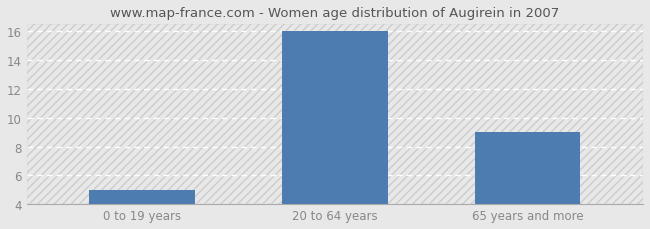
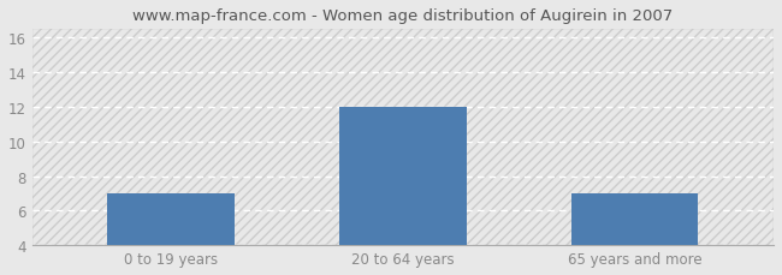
0 to 19 years: 5 -> 7
20 to 64 years: 16 -> 12
65 years and more: 9 -> 7
